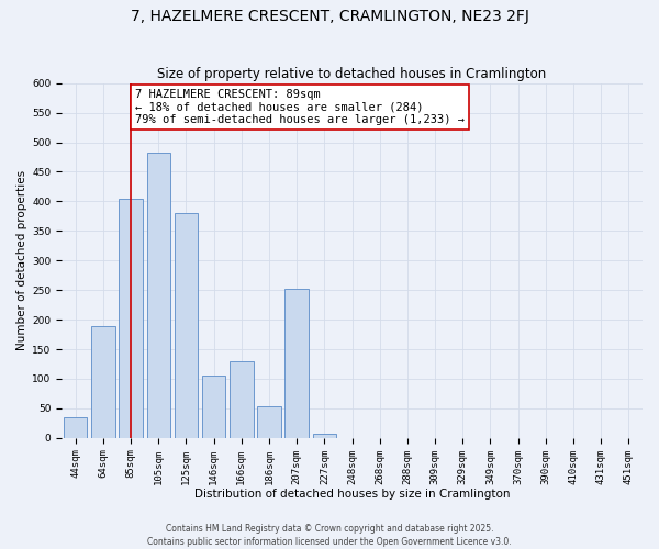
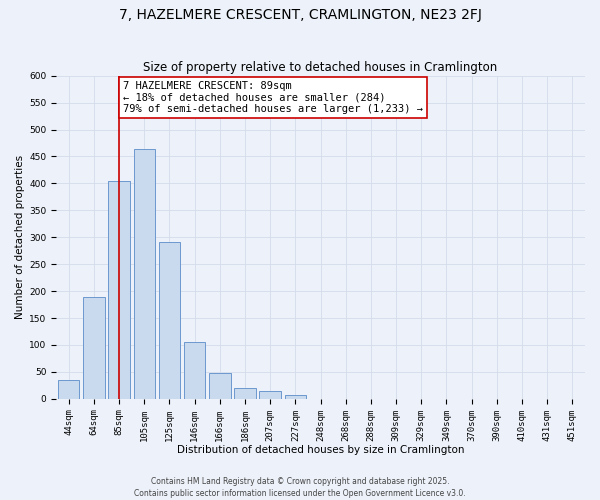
105sqm: 482 -> 463
125sqm: 380 -> 291
166sqm: 130 -> 48
186sqm: 54 -> 20
207sqm: 252 -> 15
